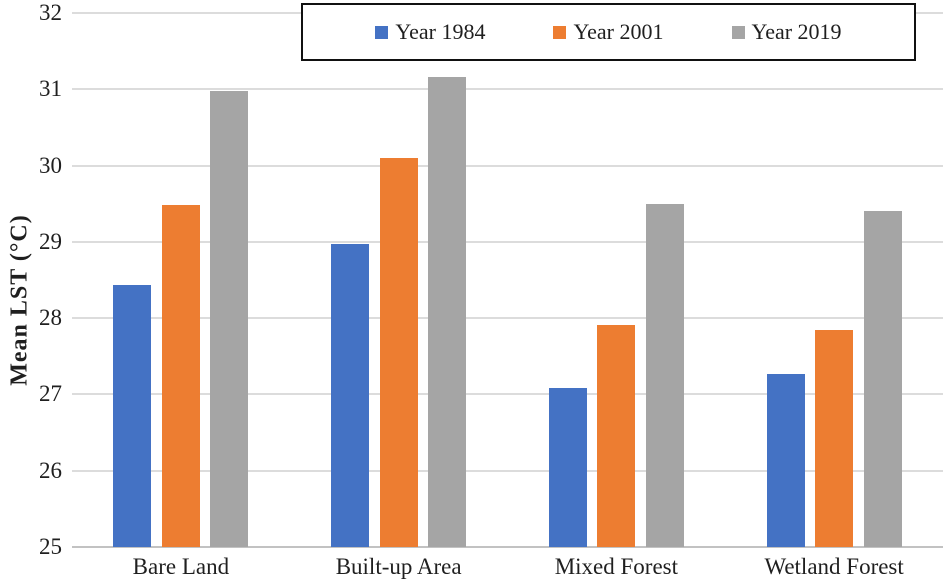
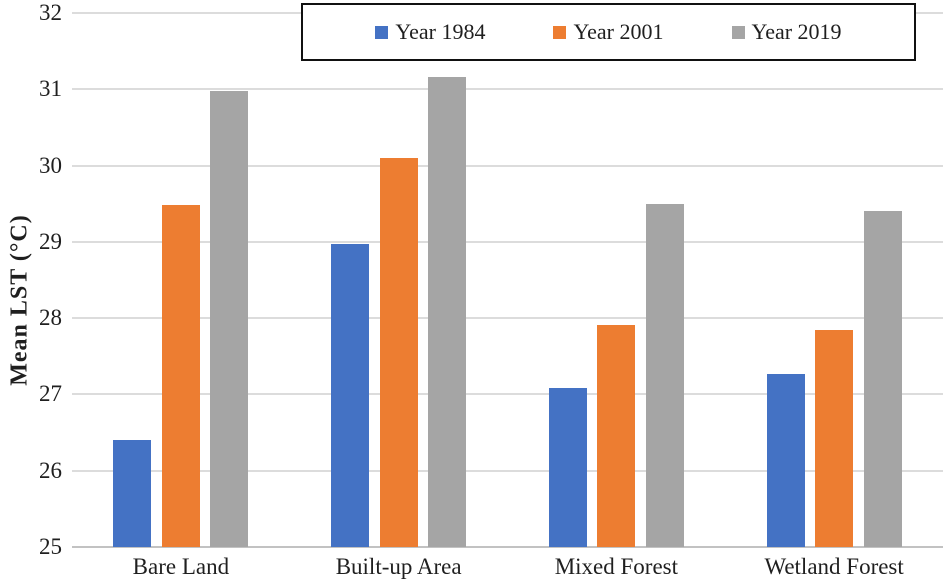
Year 1984/Bare Land: 28.4 -> 26.4
